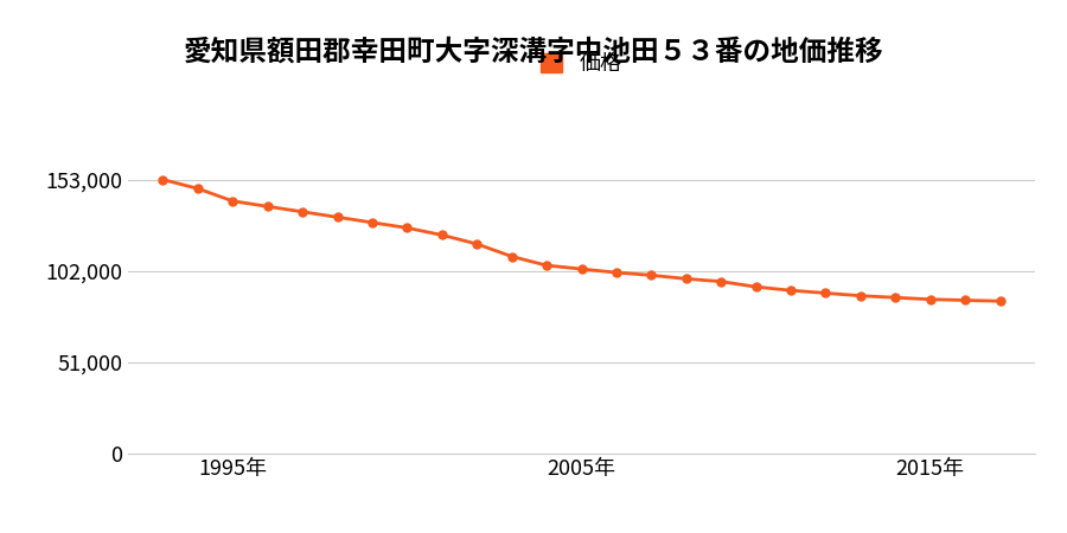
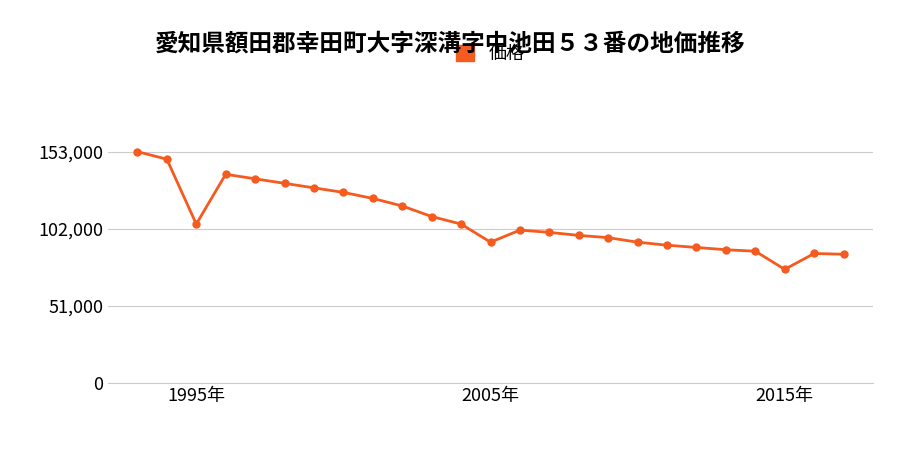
1995年: 141,000 -> 105,000
2005年: 103,000 -> 93,000
2015年: 86,000 -> 75,000
